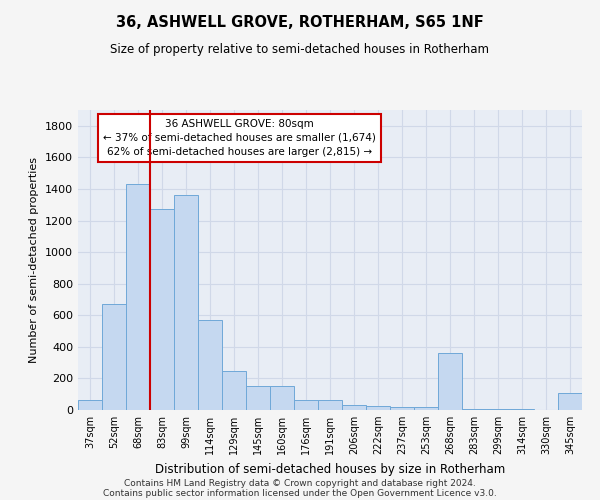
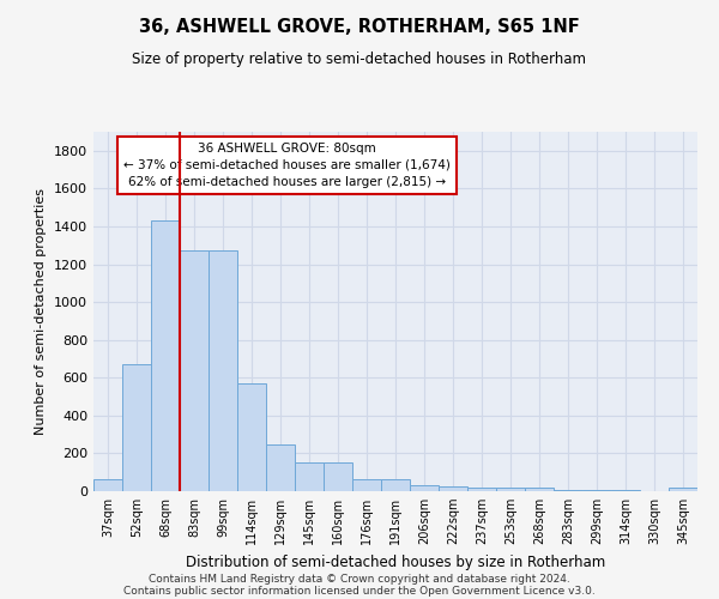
99sqm: 1360 -> 1270
268sqm: 360 -> 20
345sqm: 110 -> 20
